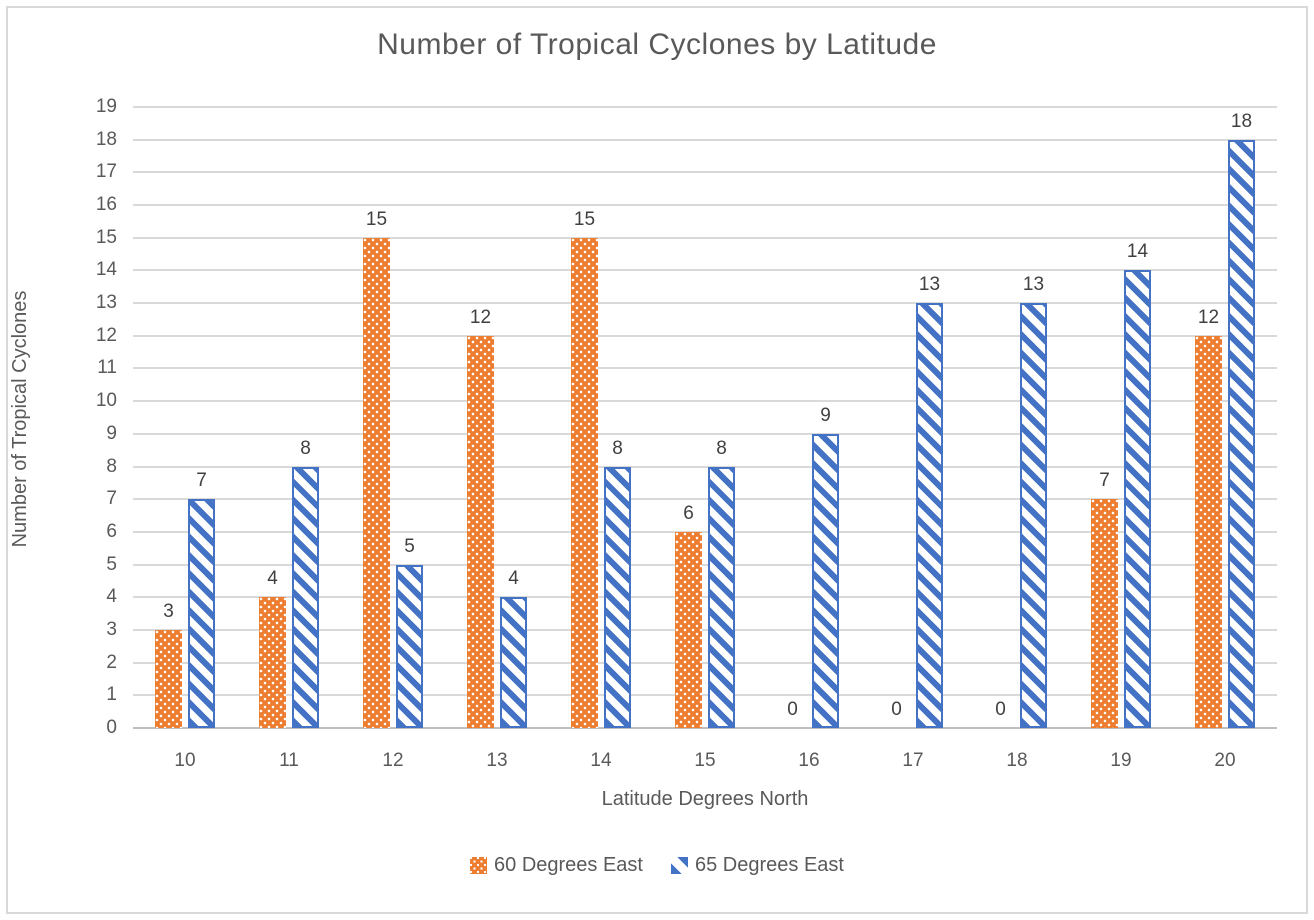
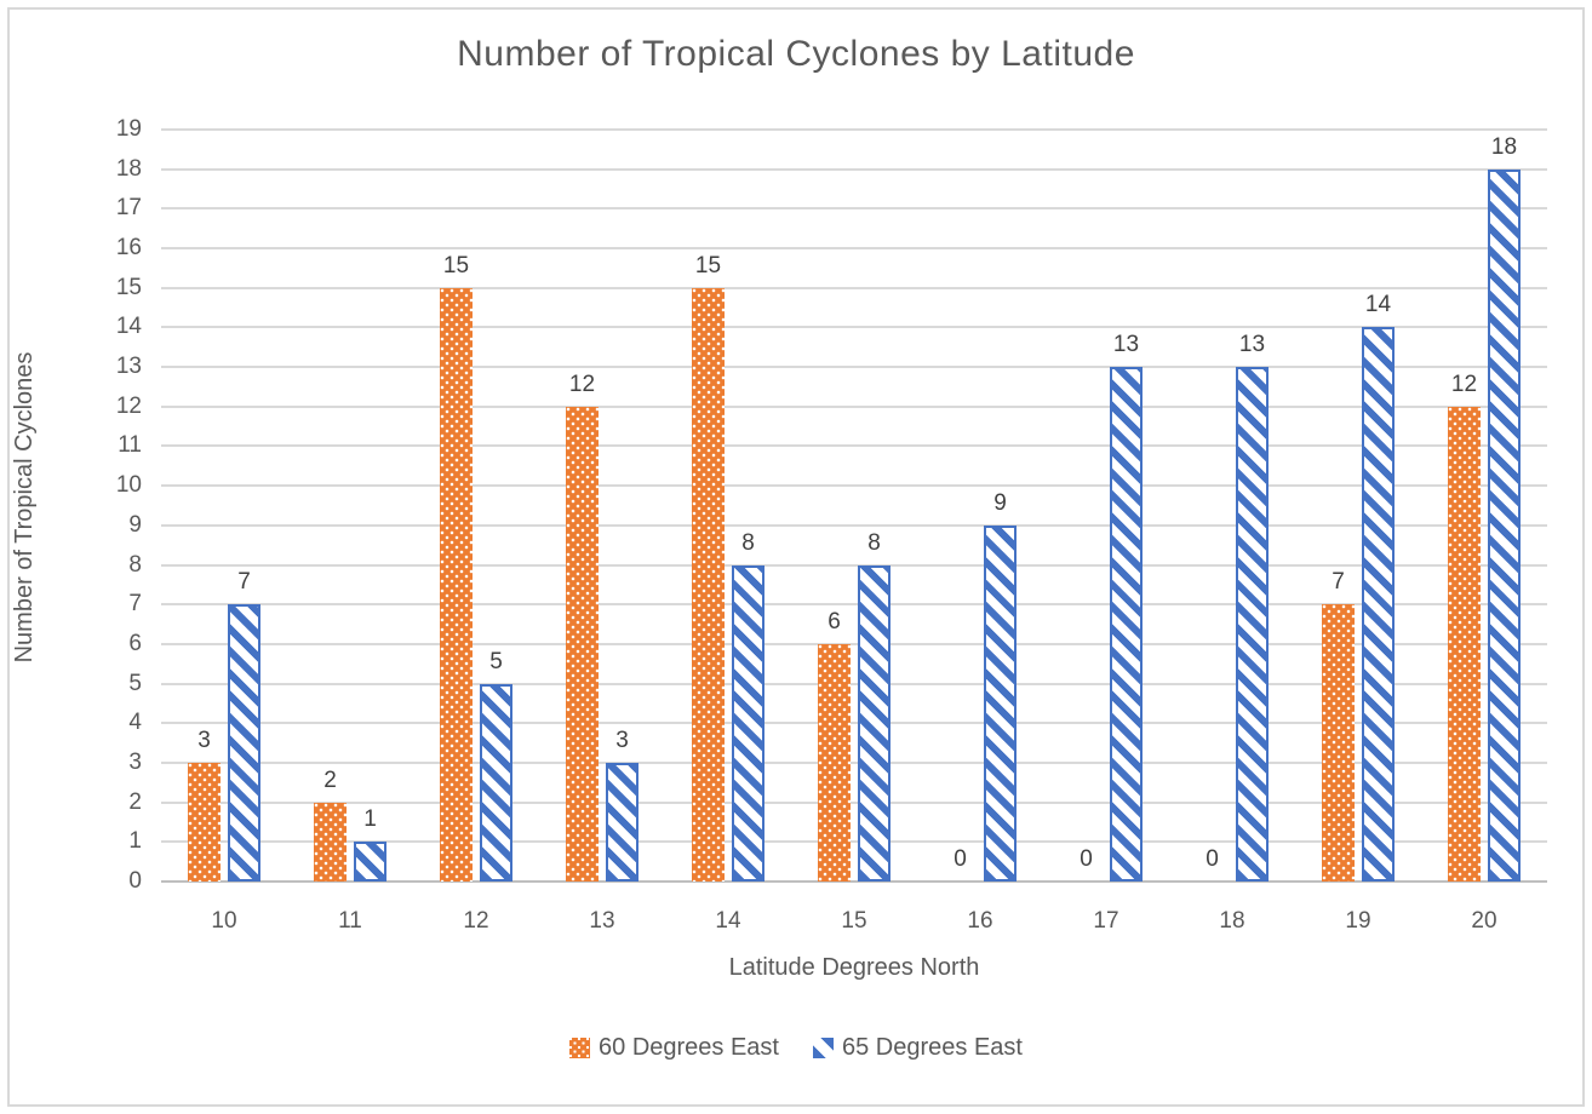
60 Degrees East/11: 4 -> 2
65 Degrees East/11: 8 -> 1
65 Degrees East/13: 4 -> 3
